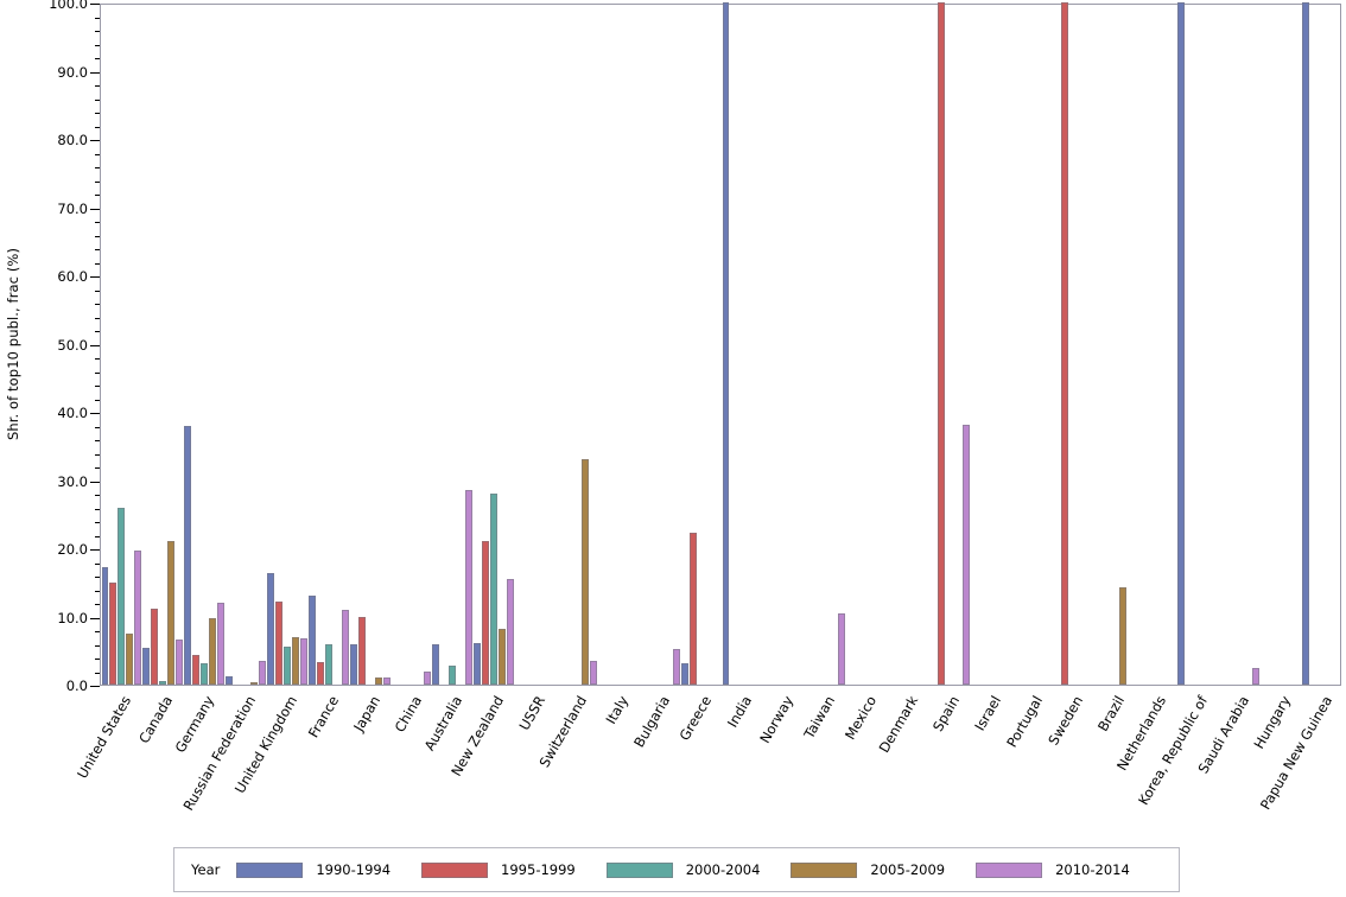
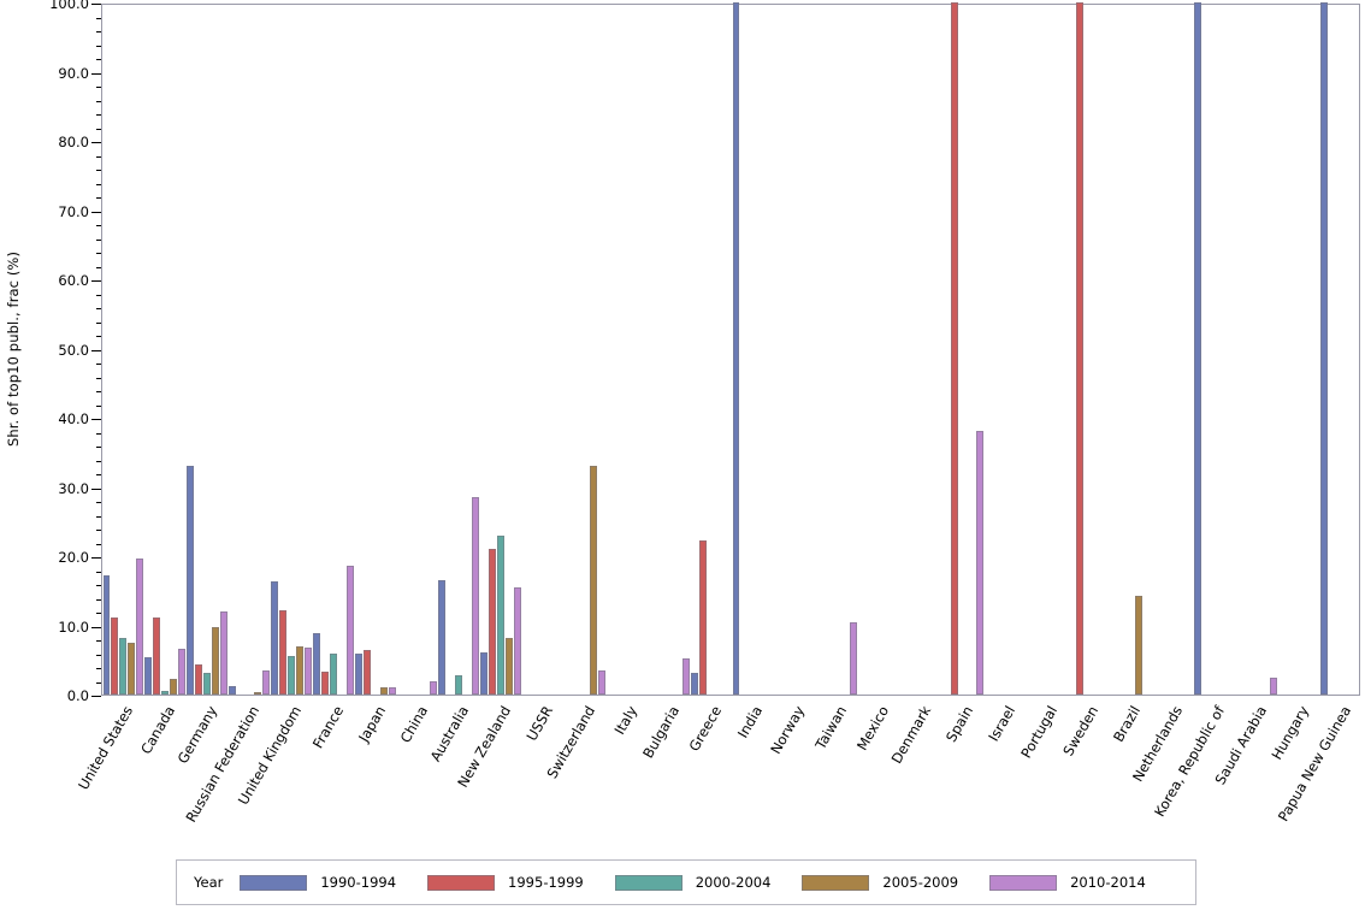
1995-1999/United States: 15 -> 11
2000-2004/United States: 26 -> 8
2005-2009/Canada: 21 -> 2
1990-1994/Germany: 38 -> 33
1990-1994/France: 13 -> 9
2010-2014/France: 11 -> 19
1995-1999/Japan: 10 -> 6
1990-1994/Australia: 6 -> 17
2000-2004/New Zealand: 28 -> 23
